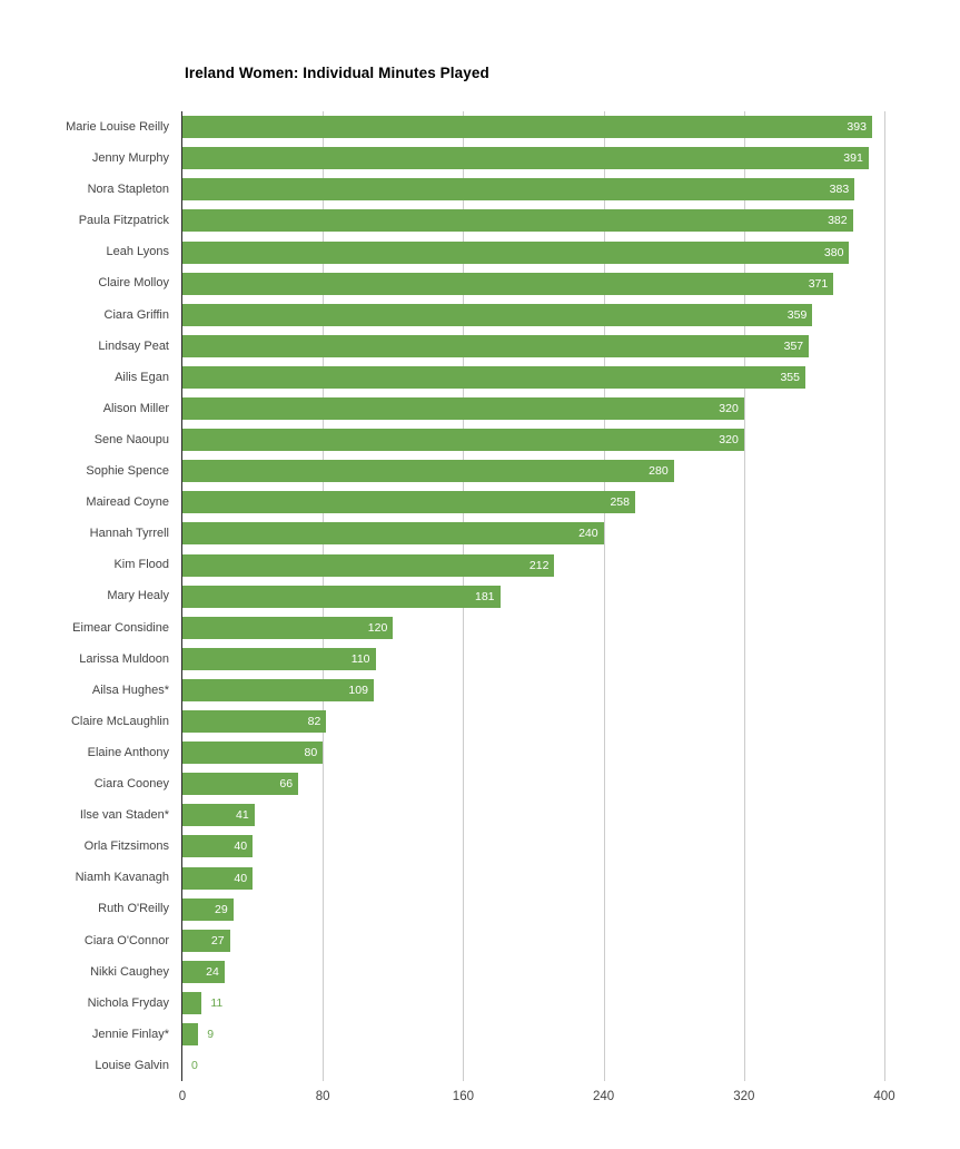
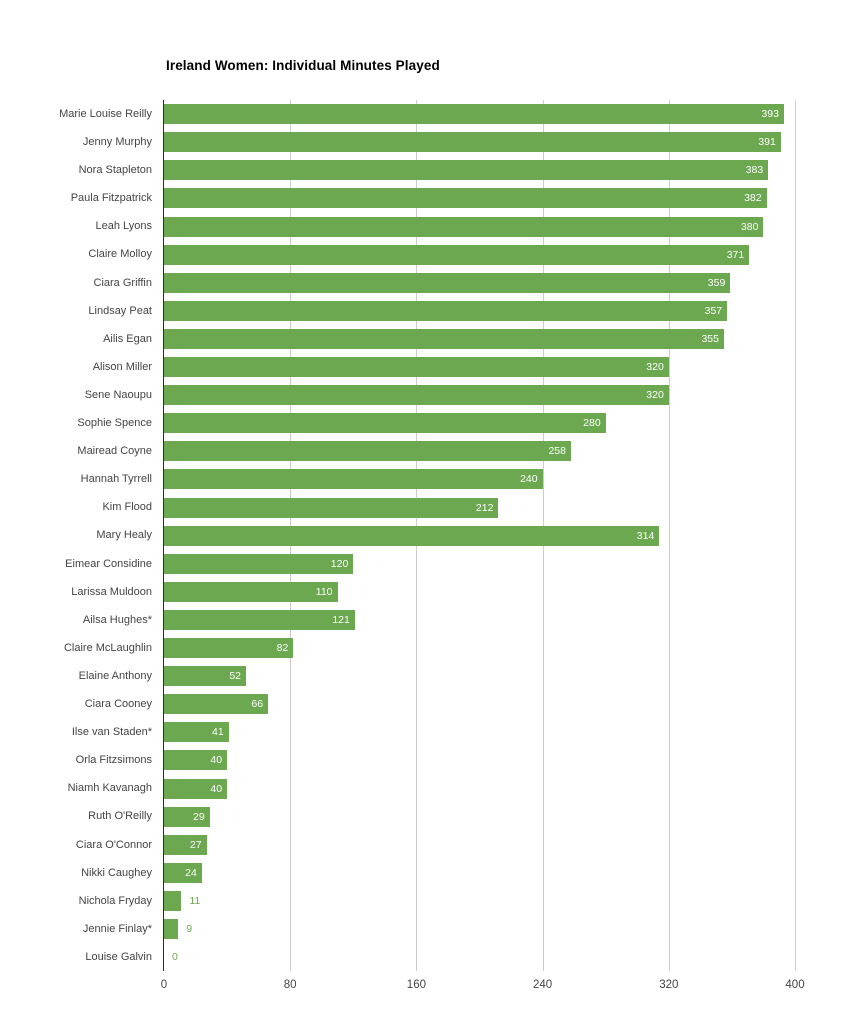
Mary Healy: 181 -> 314
Ailsa Hughes*: 109 -> 121
Elaine Anthony: 80 -> 52
